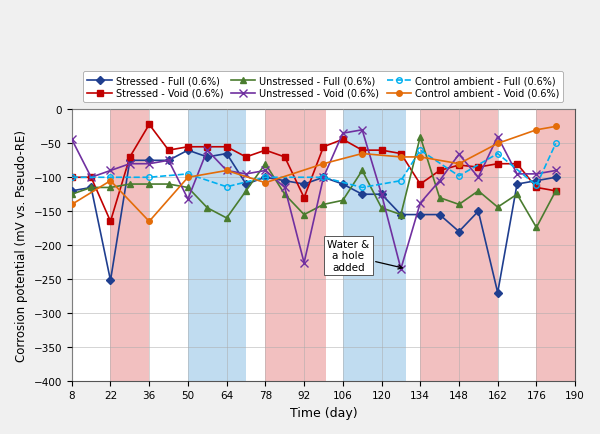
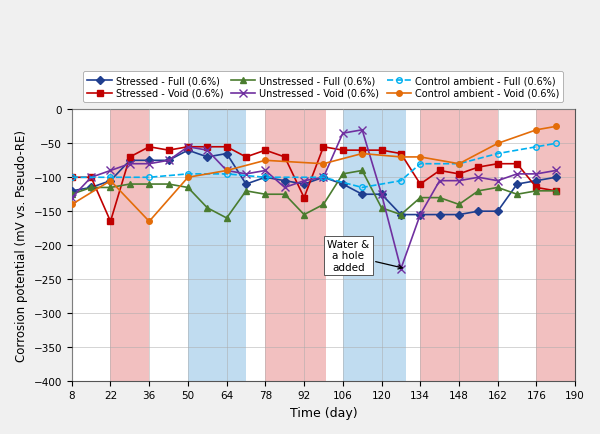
Unstressed - Void (0.6%)/8: -44 -> -130
Stressed - Full (0.6%)/22: -252 -> -105
Stressed - Void (0.6%)/36: -22 -> -55
Unstressed - Void (0.6%)/50: -132 -> -55
Control ambient - Full (0.6%)/64: -114 -> -95
Unstressed - Full (0.6%)/78: -80 -> -125
Control ambient - Void (0.6%)/78: -108 -> -75
Unstressed - Void (0.6%)/92: -226 -> -105
Stressed - Void (0.6%)/106: -44 -> -60
Unstressed - Full (0.6%)/106: -134 -> -95
Unstressed - Full (0.6%)/134: -40 -> -130
Unstressed - Void (0.6%)/134: -138 -> -155
Control ambient - Full (0.6%)/134: -60 -> -80
Stressed - Full (0.6%)/148: -180 -> -155
Stressed - Void (0.6%)/148: -82 -> -95
Unstressed - Void (0.6%)/148: -66 -> -105
Control ambient - Full (0.6%)/148: -98 -> -80
Stressed - Full (0.6%)/162: -270 -> -150
Unstressed - Full (0.6%)/162: -144 -> -115
Unstressed - Void (0.6%)/162: -40 -> -105
Unstressed - Full (0.6%)/176: -174 -> -120
Control ambient - Full (0.6%)/176: -112 -> -55
